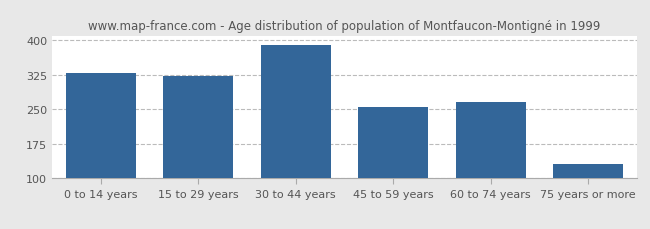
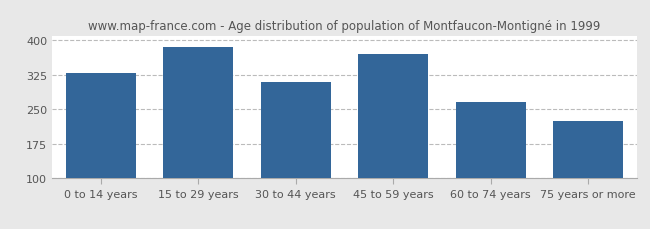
15 to 29 years: 322 -> 385
30 to 44 years: 390 -> 310
45 to 59 years: 255 -> 370
75 years or more: 132 -> 225
